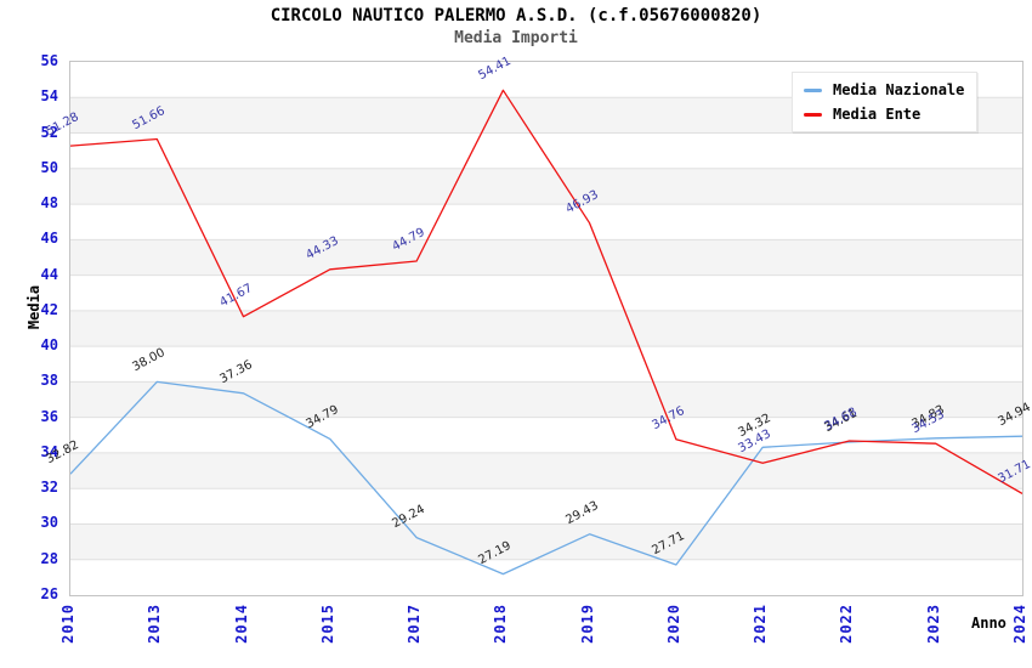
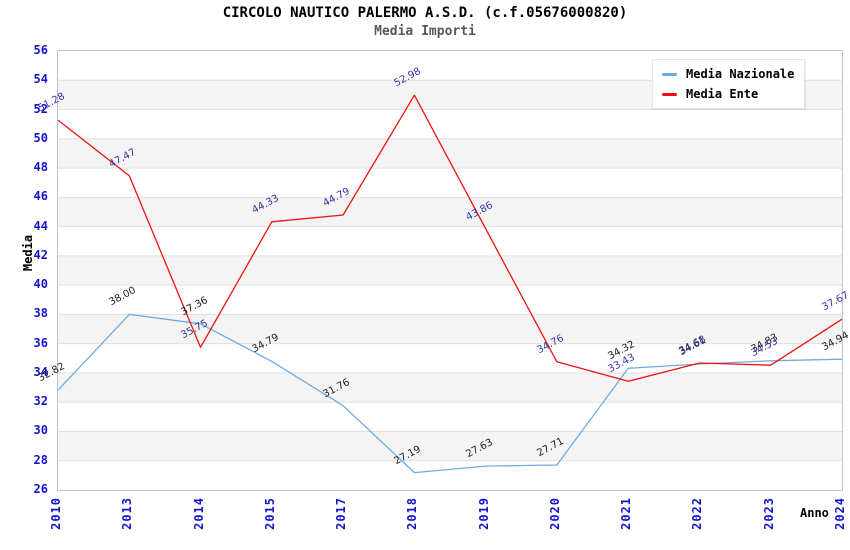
Media Ente/2013: 51.66 -> 47.47
Media Ente/2014: 41.67 -> 35.75
Media Nazionale/2017: 29.24 -> 31.76
Media Ente/2018: 54.41 -> 52.98
Media Nazionale/2019: 29.43 -> 27.63
Media Ente/2019: 46.93 -> 43.86
Media Ente/2024: 31.71 -> 37.67
